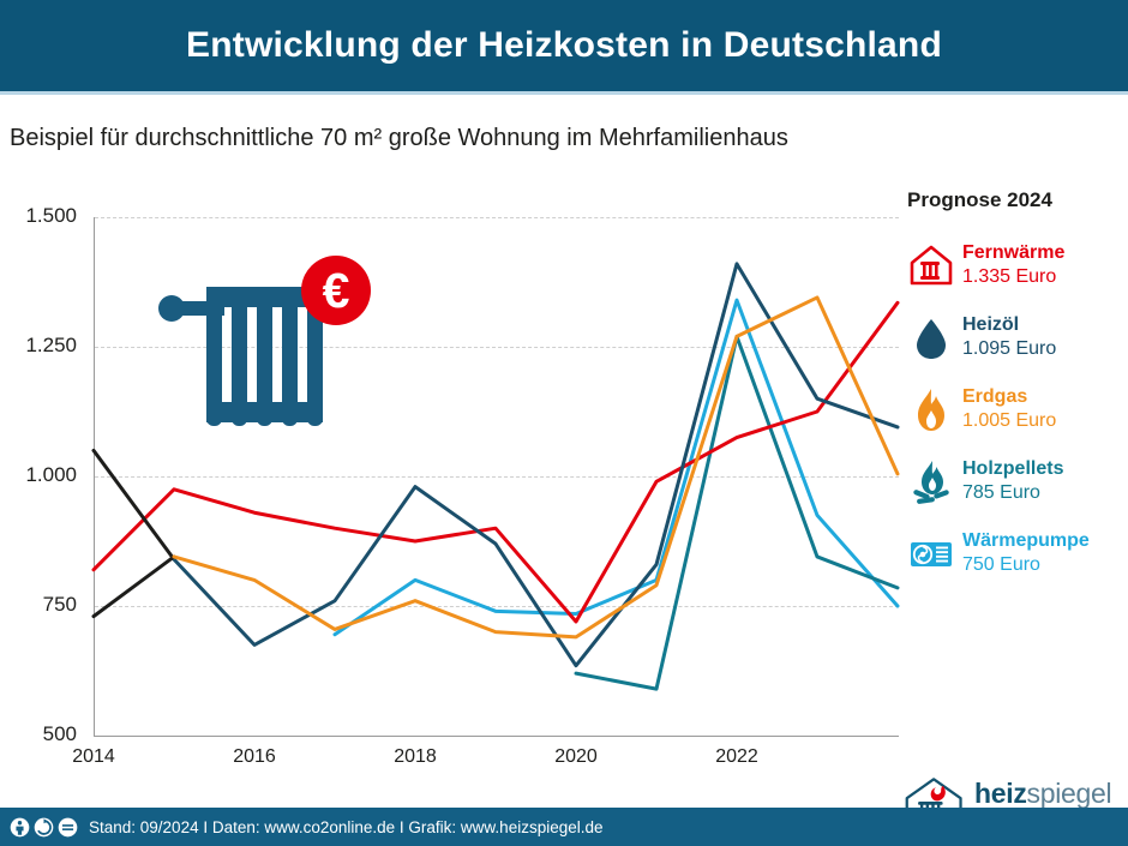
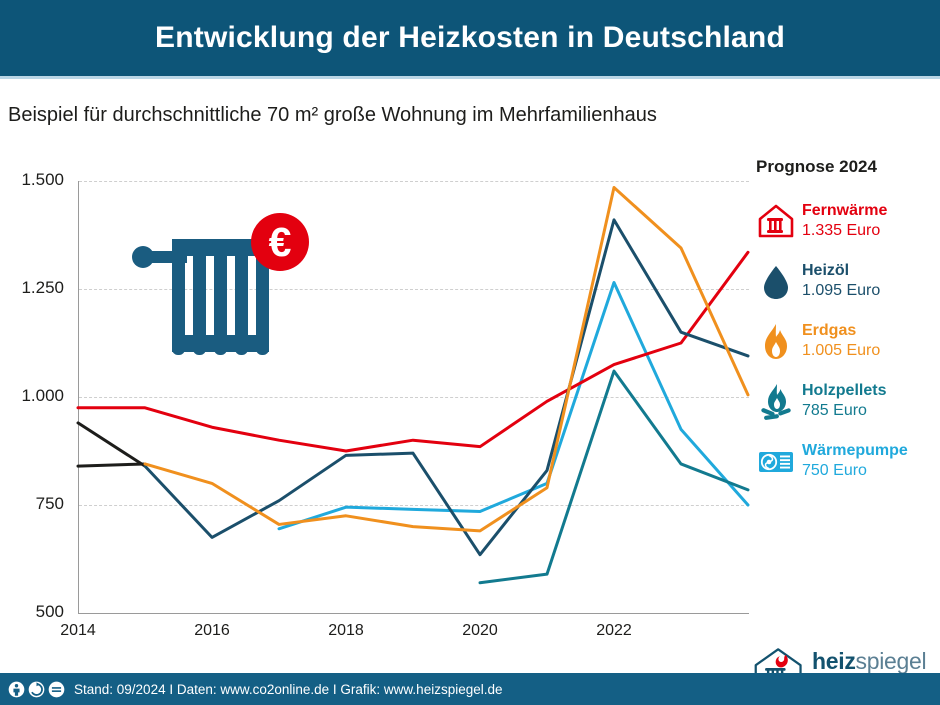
Fernwärme/2014: 820 -> 980
Heizöl/2014: 1050 -> 940
Erdgas/2014: 730 -> 840
Heizöl/2018: 980 -> 860
Erdgas/2018: 760 -> 720
Wärmepumpe/2018: 800 -> 740
Fernwärme/2020: 720 -> 880
Holzpellets/2020: 620 -> 570
Erdgas/2022: 1270 -> 1480
Holzpellets/2022: 1270 -> 1060
Wärmepumpe/2022: 1340 -> 1260
